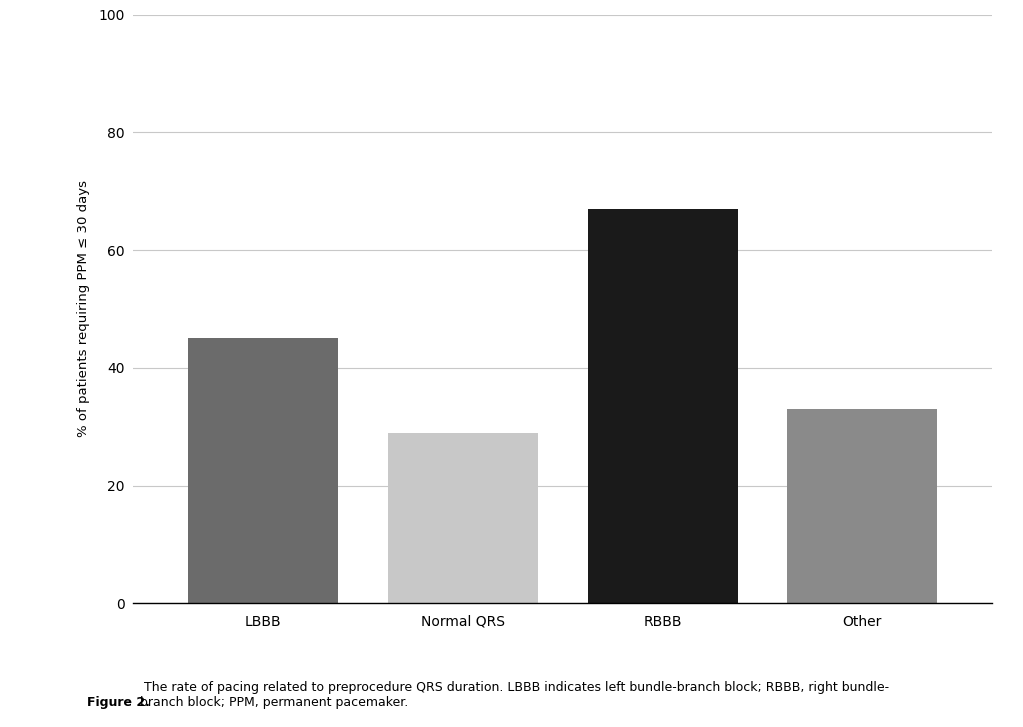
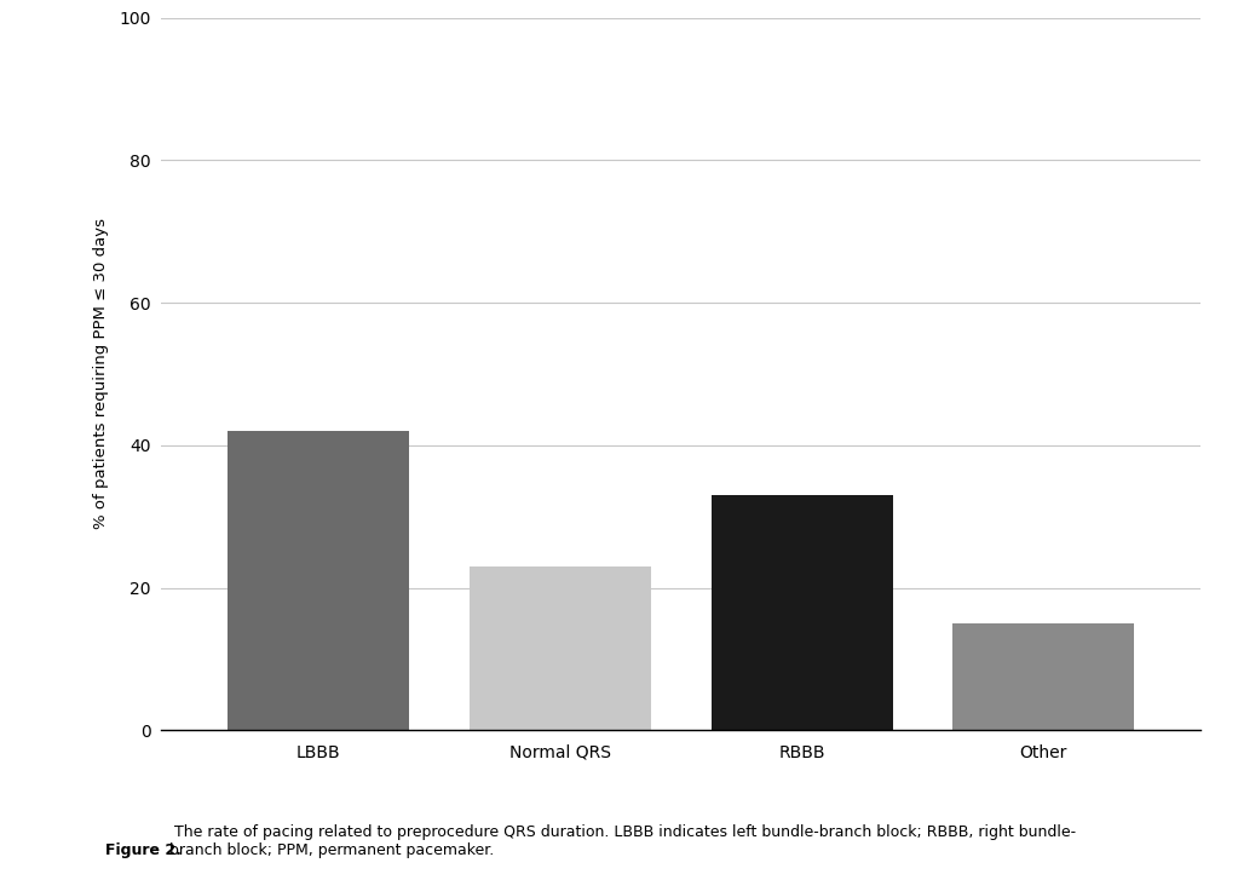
LBBB: 45 -> 42
Normal QRS: 29 -> 23
RBBB: 67 -> 33
Other: 33 -> 15
